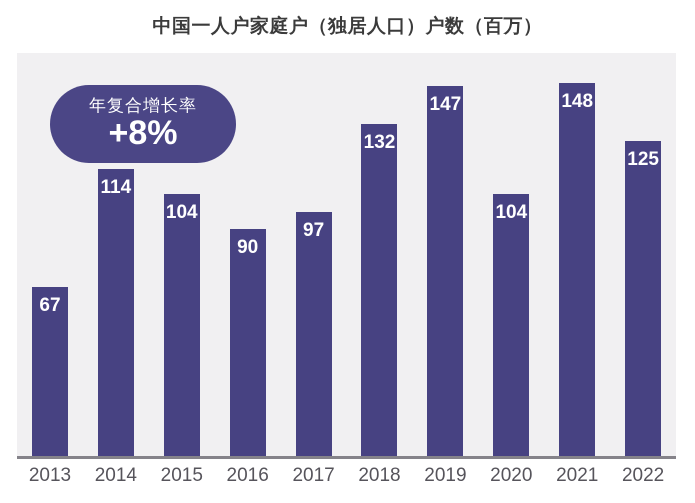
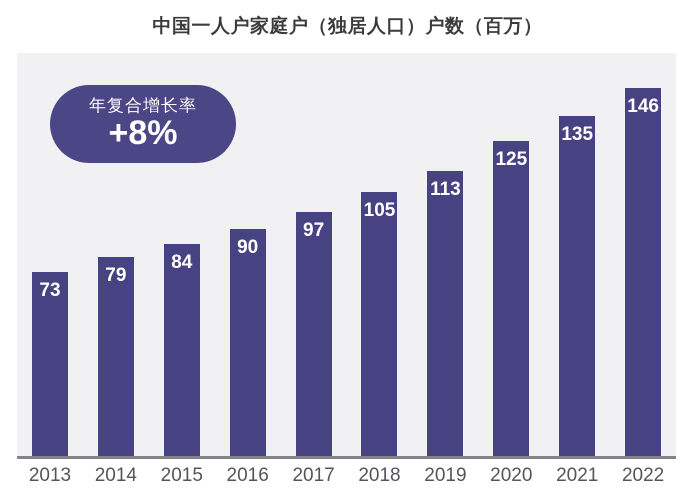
2013: 67 -> 73
2014: 114 -> 79
2015: 104 -> 84
2018: 132 -> 105
2019: 147 -> 113
2020: 104 -> 125
2021: 148 -> 135
2022: 125 -> 146
